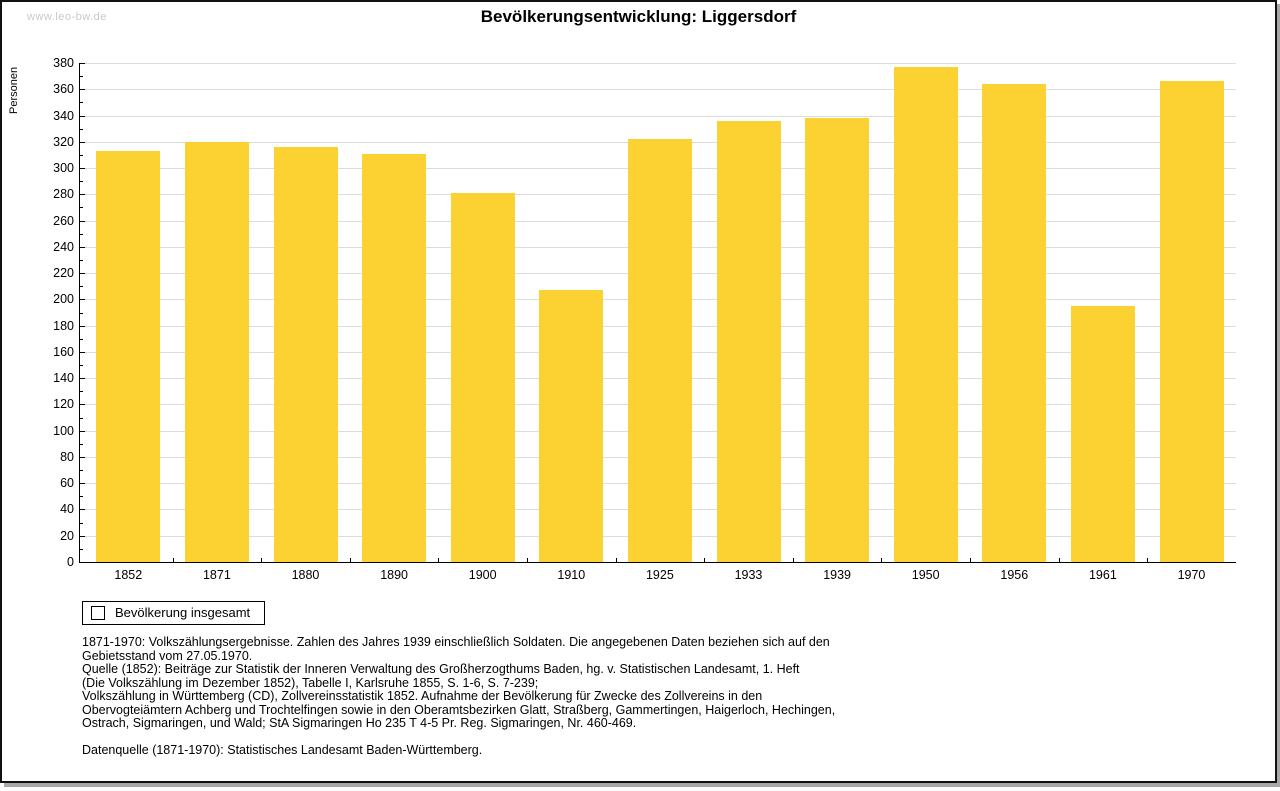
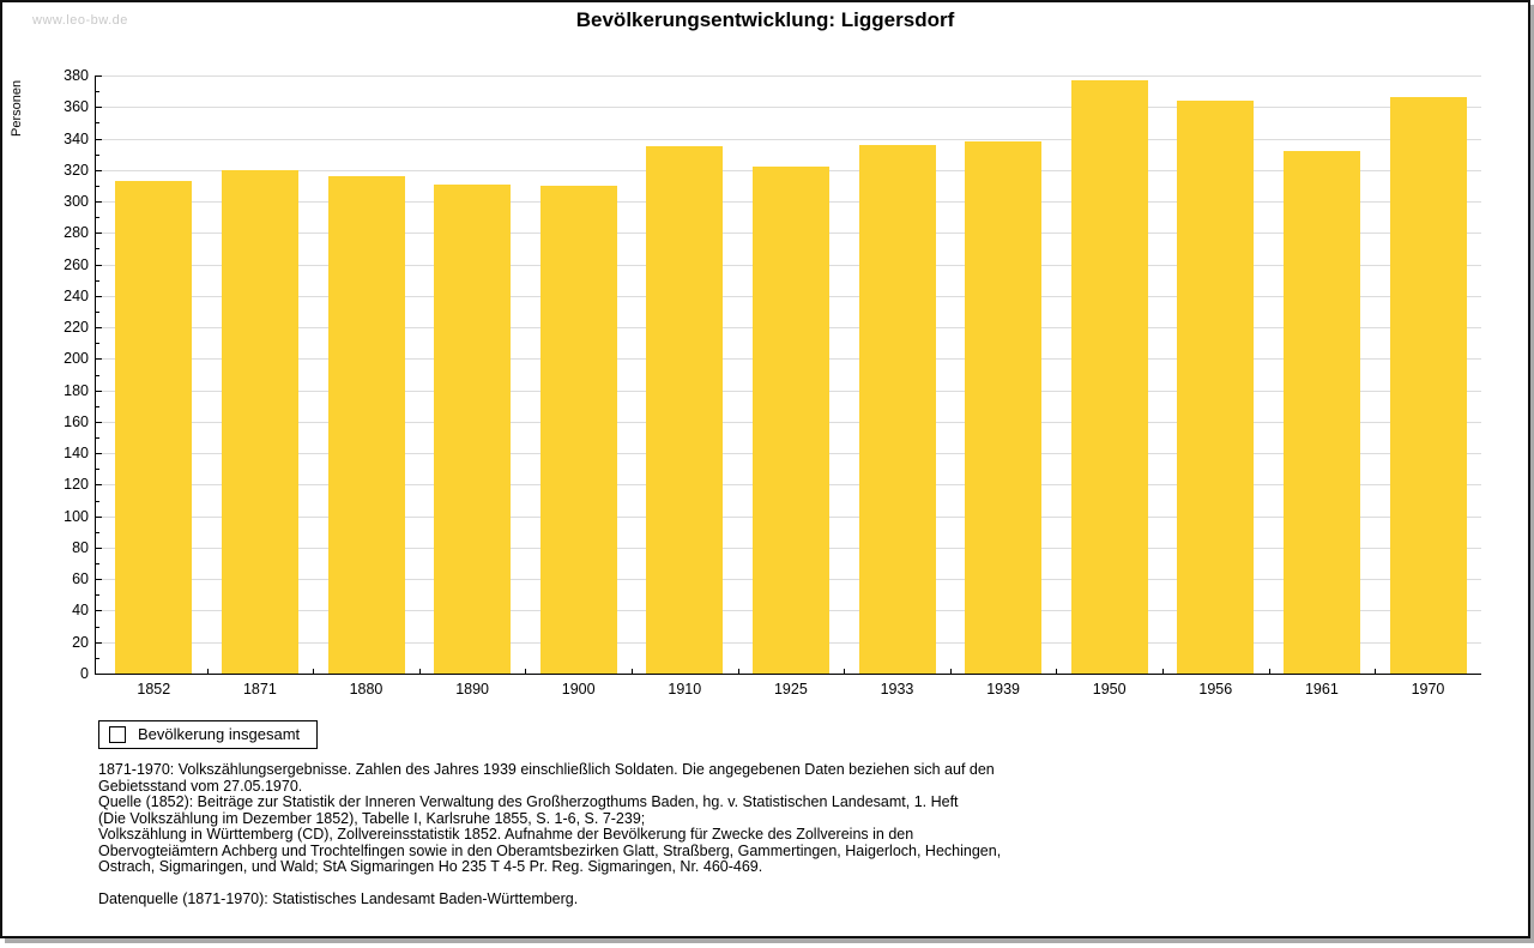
1900: 281 -> 310
1910: 207 -> 335
1961: 195 -> 332
